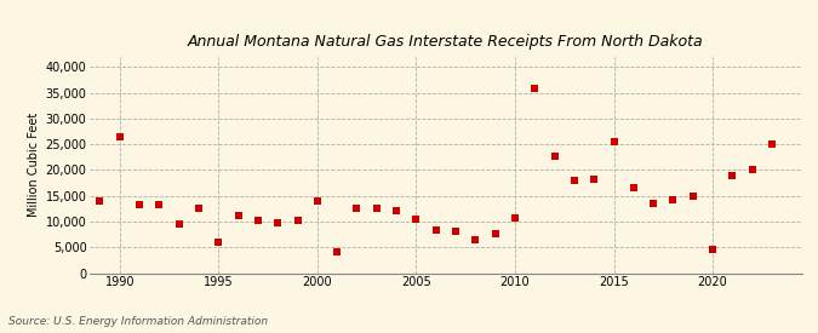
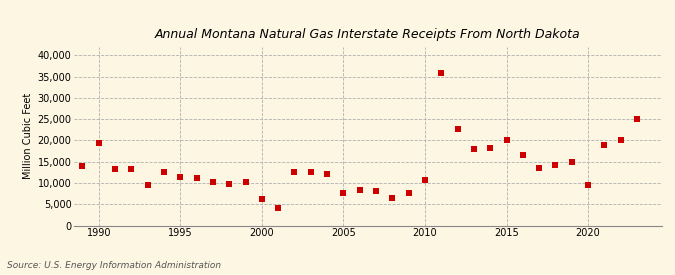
1990: 26,500 -> 19,500
1995: 6,000 -> 11,500
2000: 14,000 -> 6,200
2005: 10,500 -> 7,700
2015: 25,500 -> 20,200
2020: 4,500 -> 9,600
